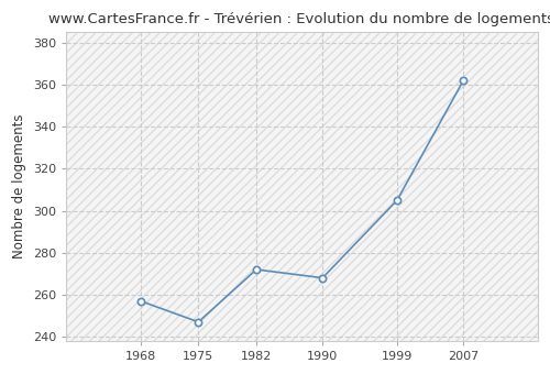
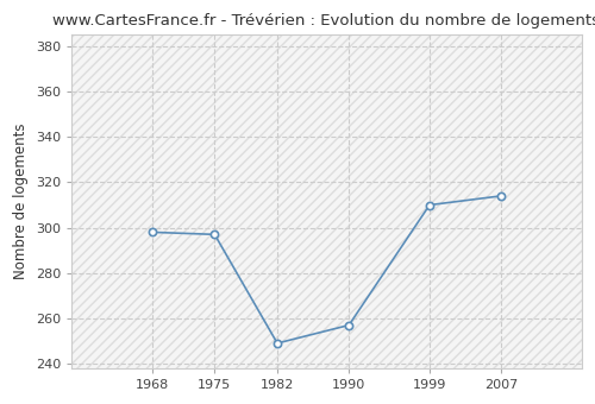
1968: 257 -> 298
1975: 247 -> 297
1982: 272 -> 249
1990: 268 -> 257
1999: 305 -> 310
2007: 362 -> 314
